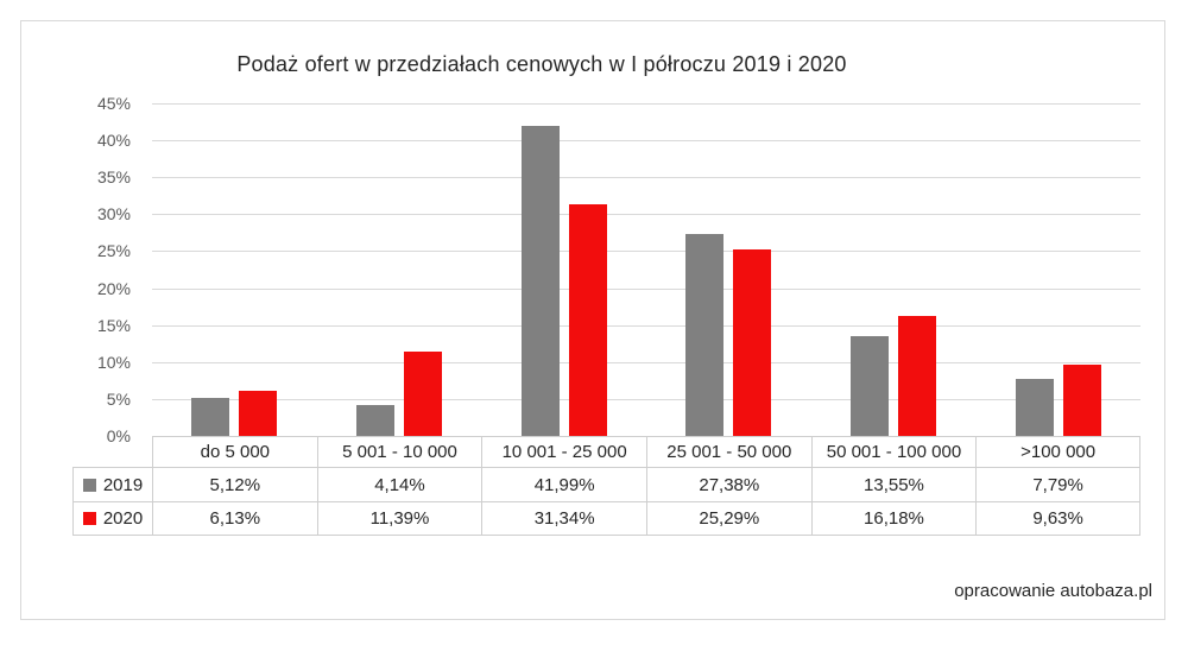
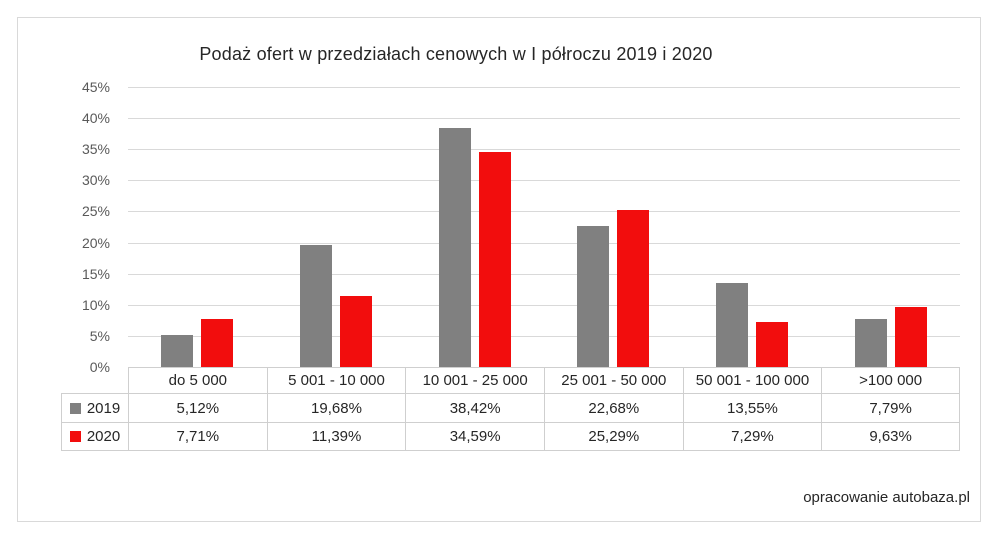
2020/do 5 000: 6,13% -> 7,71%
2019/5 001 - 10 000: 4,14% -> 19,68%
2019/10 001 - 25 000: 41,99% -> 38,42%
2020/10 001 - 25 000: 31,34% -> 34,59%
2019/25 001 - 50 000: 27,38% -> 22,68%
2020/50 001 - 100 000: 16,18% -> 7,29%
